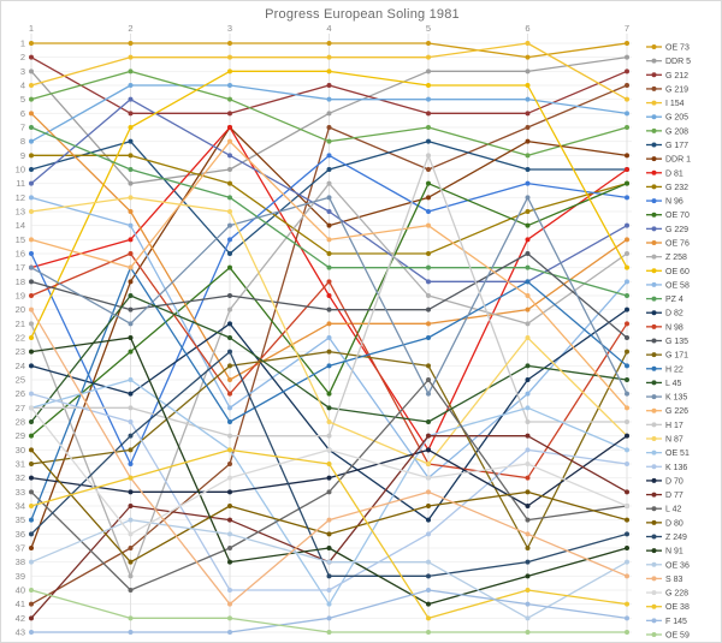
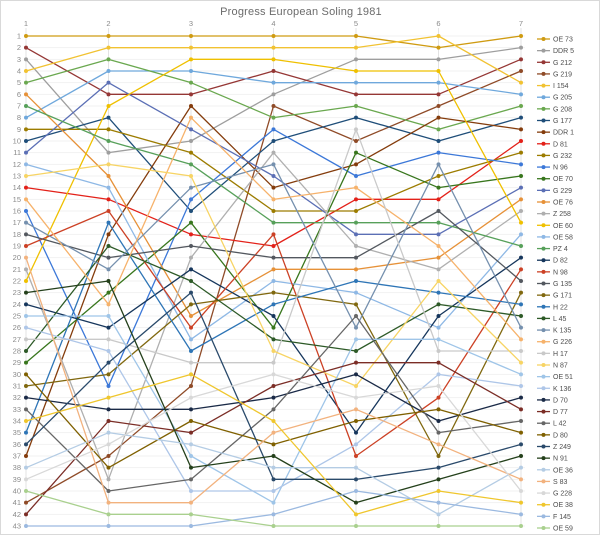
D 81/1: 17 -> 14
OE 51/1: 27 -> 25
G 228/1: 27 -> 39
G 226/2: 17 -> 24
S 83/2: 32 -> 41
D 81/3: 7 -> 18
OE 51/3: 30 -> 37
L 42/3: 37 -> 39
D 82/4: 30 -> 25
D 77/4: 38 -> 31
OE 38/4: 31 -> 34
D 81/5: 30 -> 15
OE 58/5: 32 -> 23
N 98/5: 31 -> 37
OE 51/5: 29 -> 27
H 22/6: 18 -> 23
G 177/7: 10 -> 8
OE 70/7: 11 -> 13
D 70/7: 29 -> 32
G 228/7: 34 -> 40
